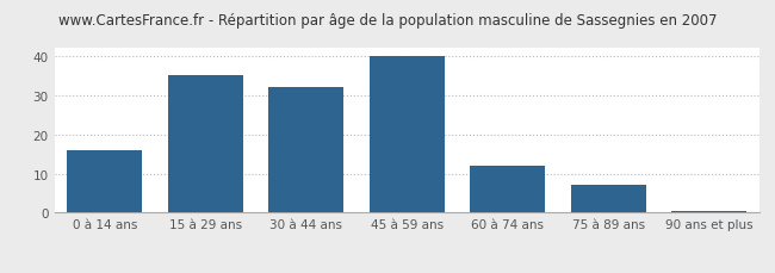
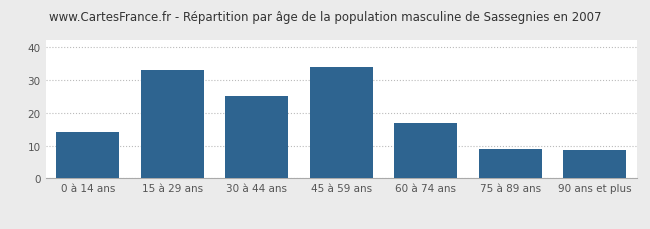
0 à 14 ans: 16.0 -> 14.0
15 à 29 ans: 35.0 -> 33.0
30 à 44 ans: 32.0 -> 25.0
45 à 59 ans: 40.0 -> 34.0
60 à 74 ans: 12.0 -> 17.0
75 à 89 ans: 7.0 -> 9.0
90 ans et plus: 0.5 -> 8.5
